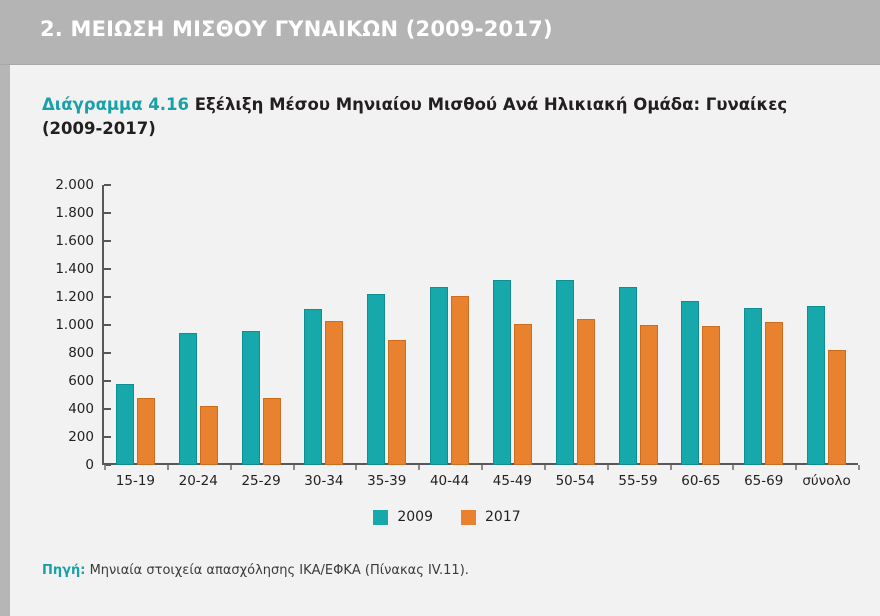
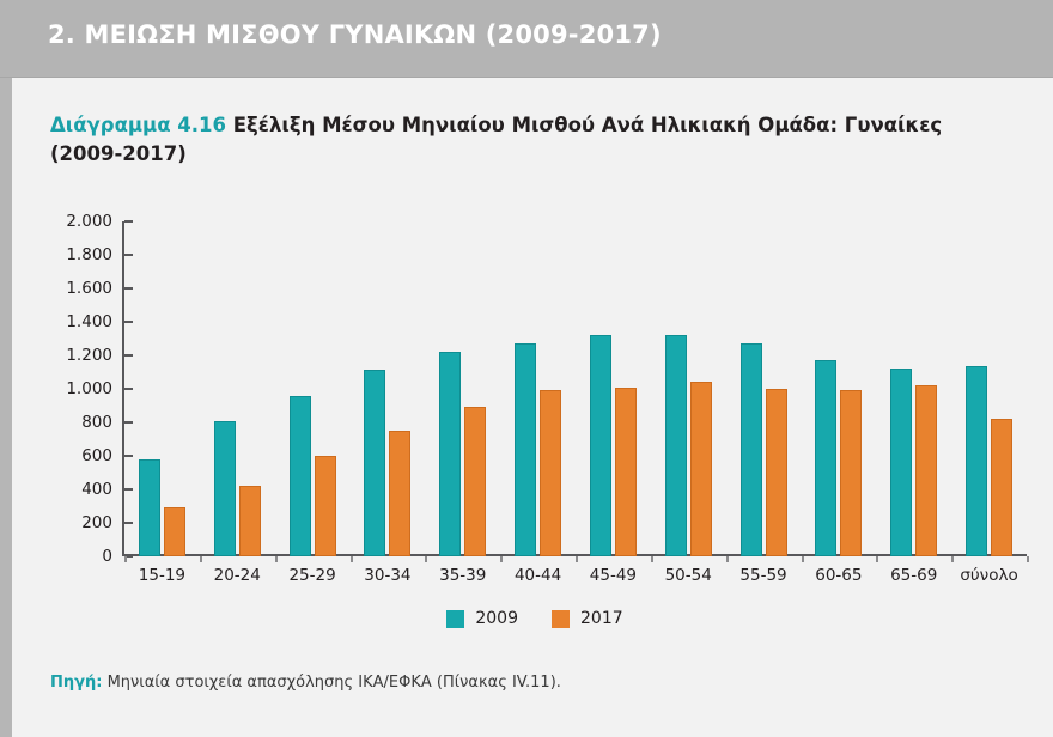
2017/15-19: 480 -> 290
2009/20-24: 940 -> 800
2017/25-29: 480 -> 600
2017/30-34: 1030 -> 750
2017/40-44: 1210 -> 990
